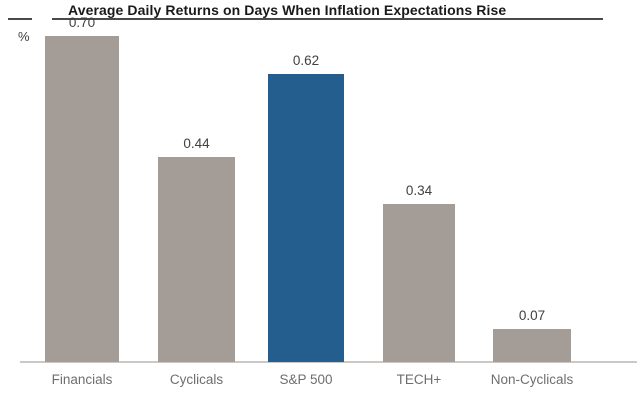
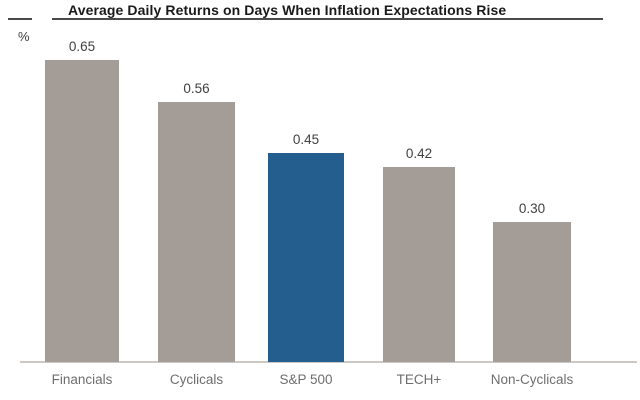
Financials: 0.70 -> 0.65
Cyclicals: 0.44 -> 0.56
S&P 500: 0.62 -> 0.45
TECH+: 0.34 -> 0.42
Non-Cyclicals: 0.07 -> 0.30
